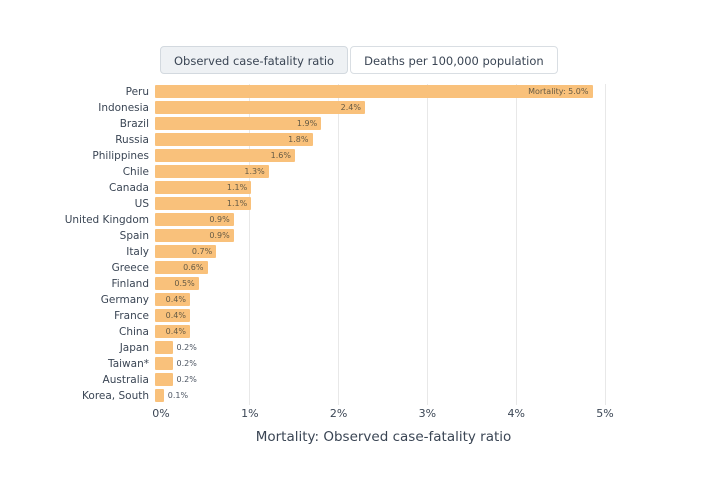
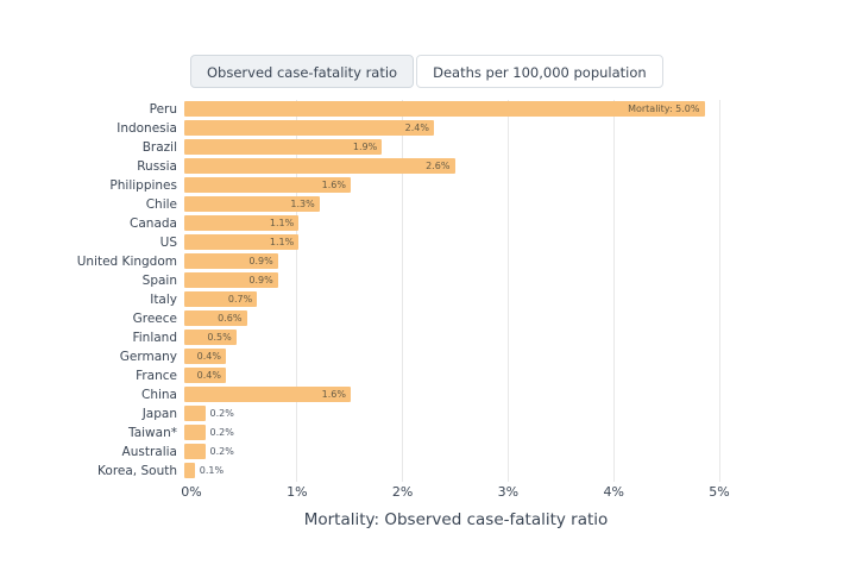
Russia: 1.8% -> 2.6%
China: 0.4% -> 1.6%
